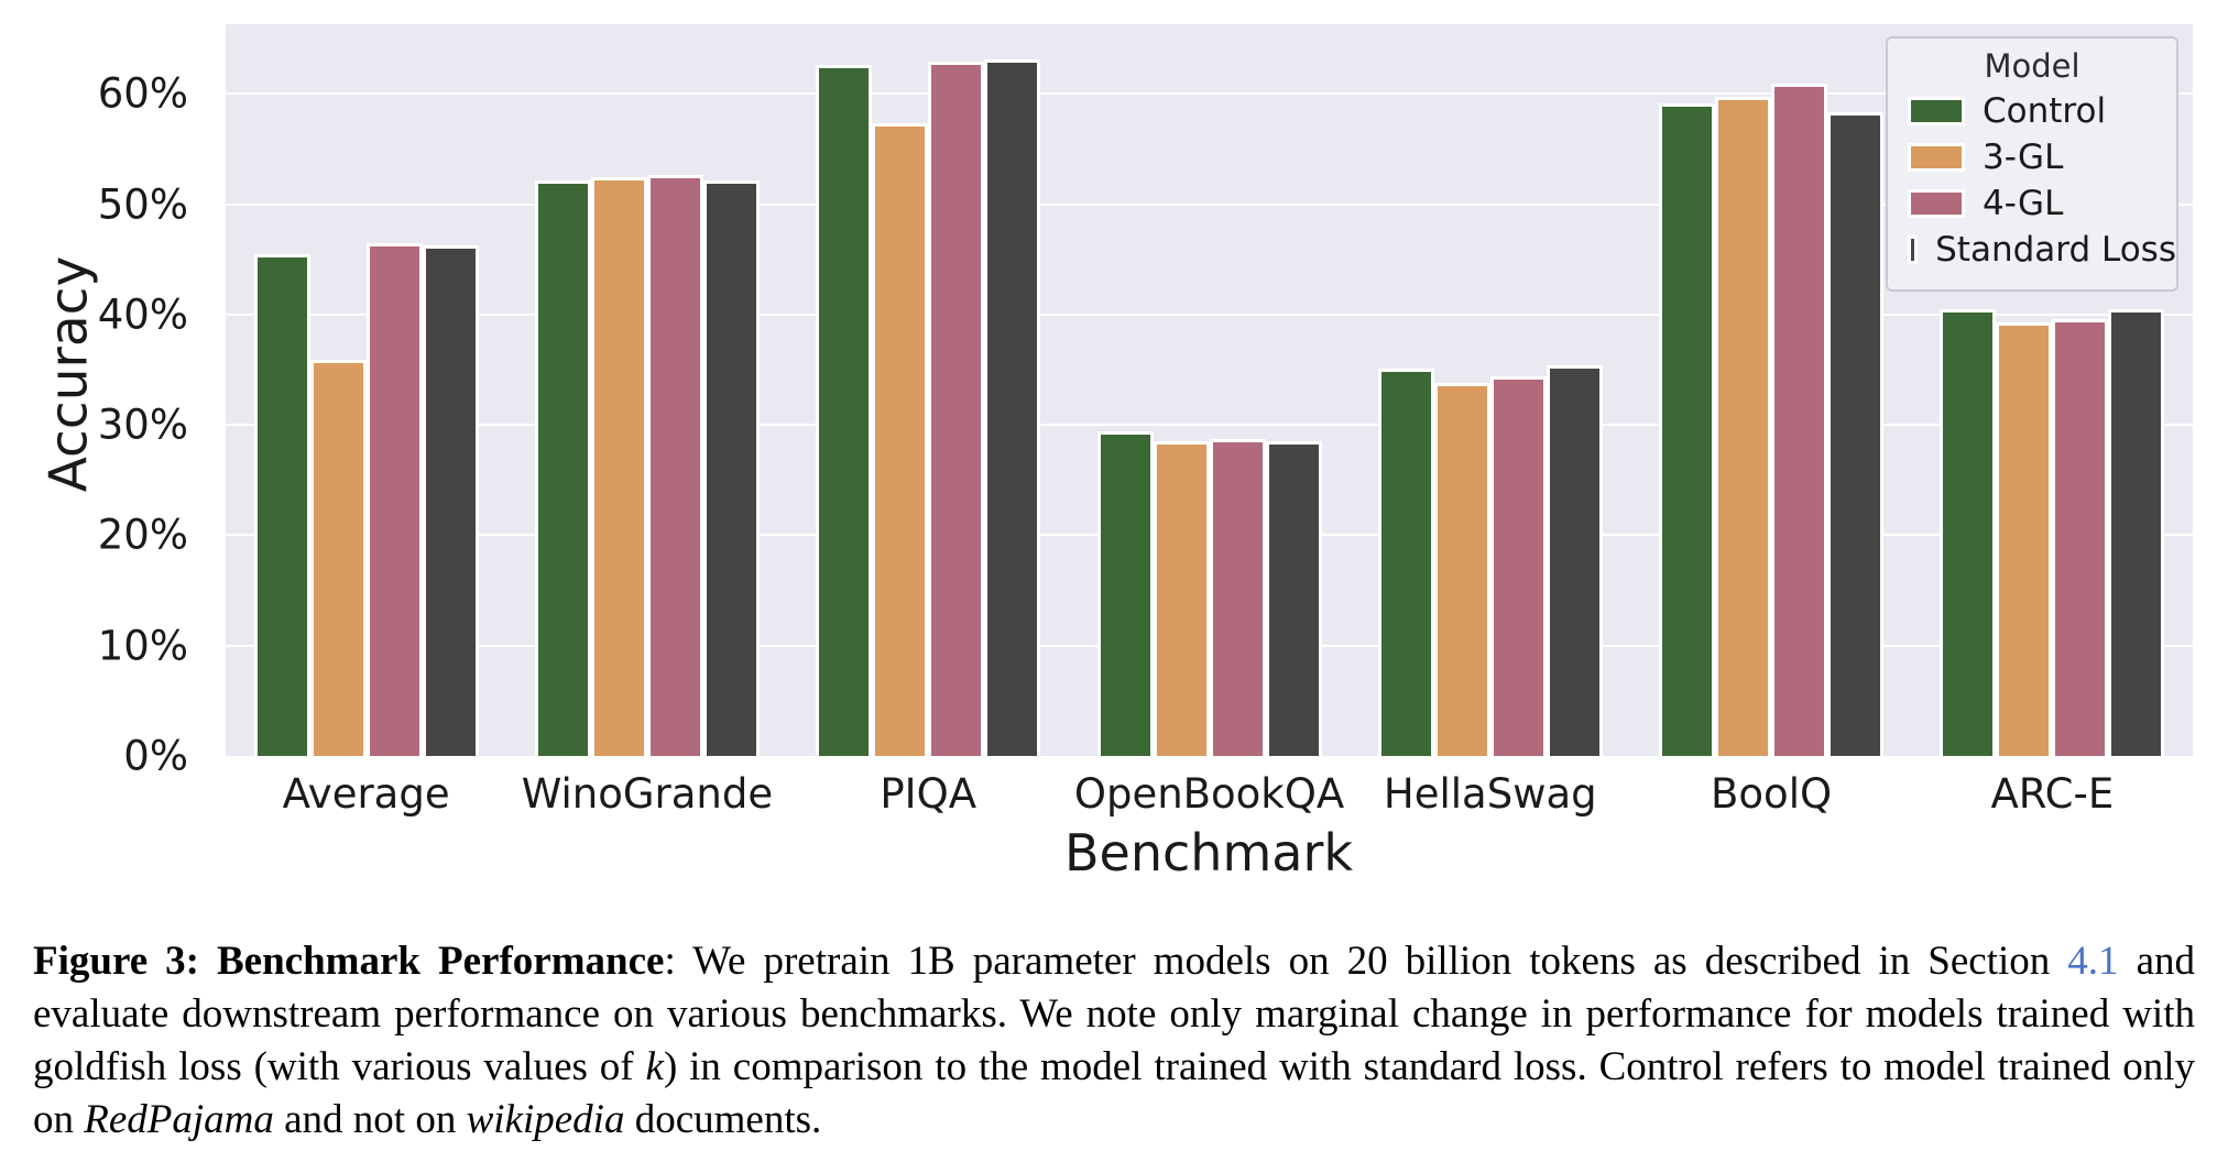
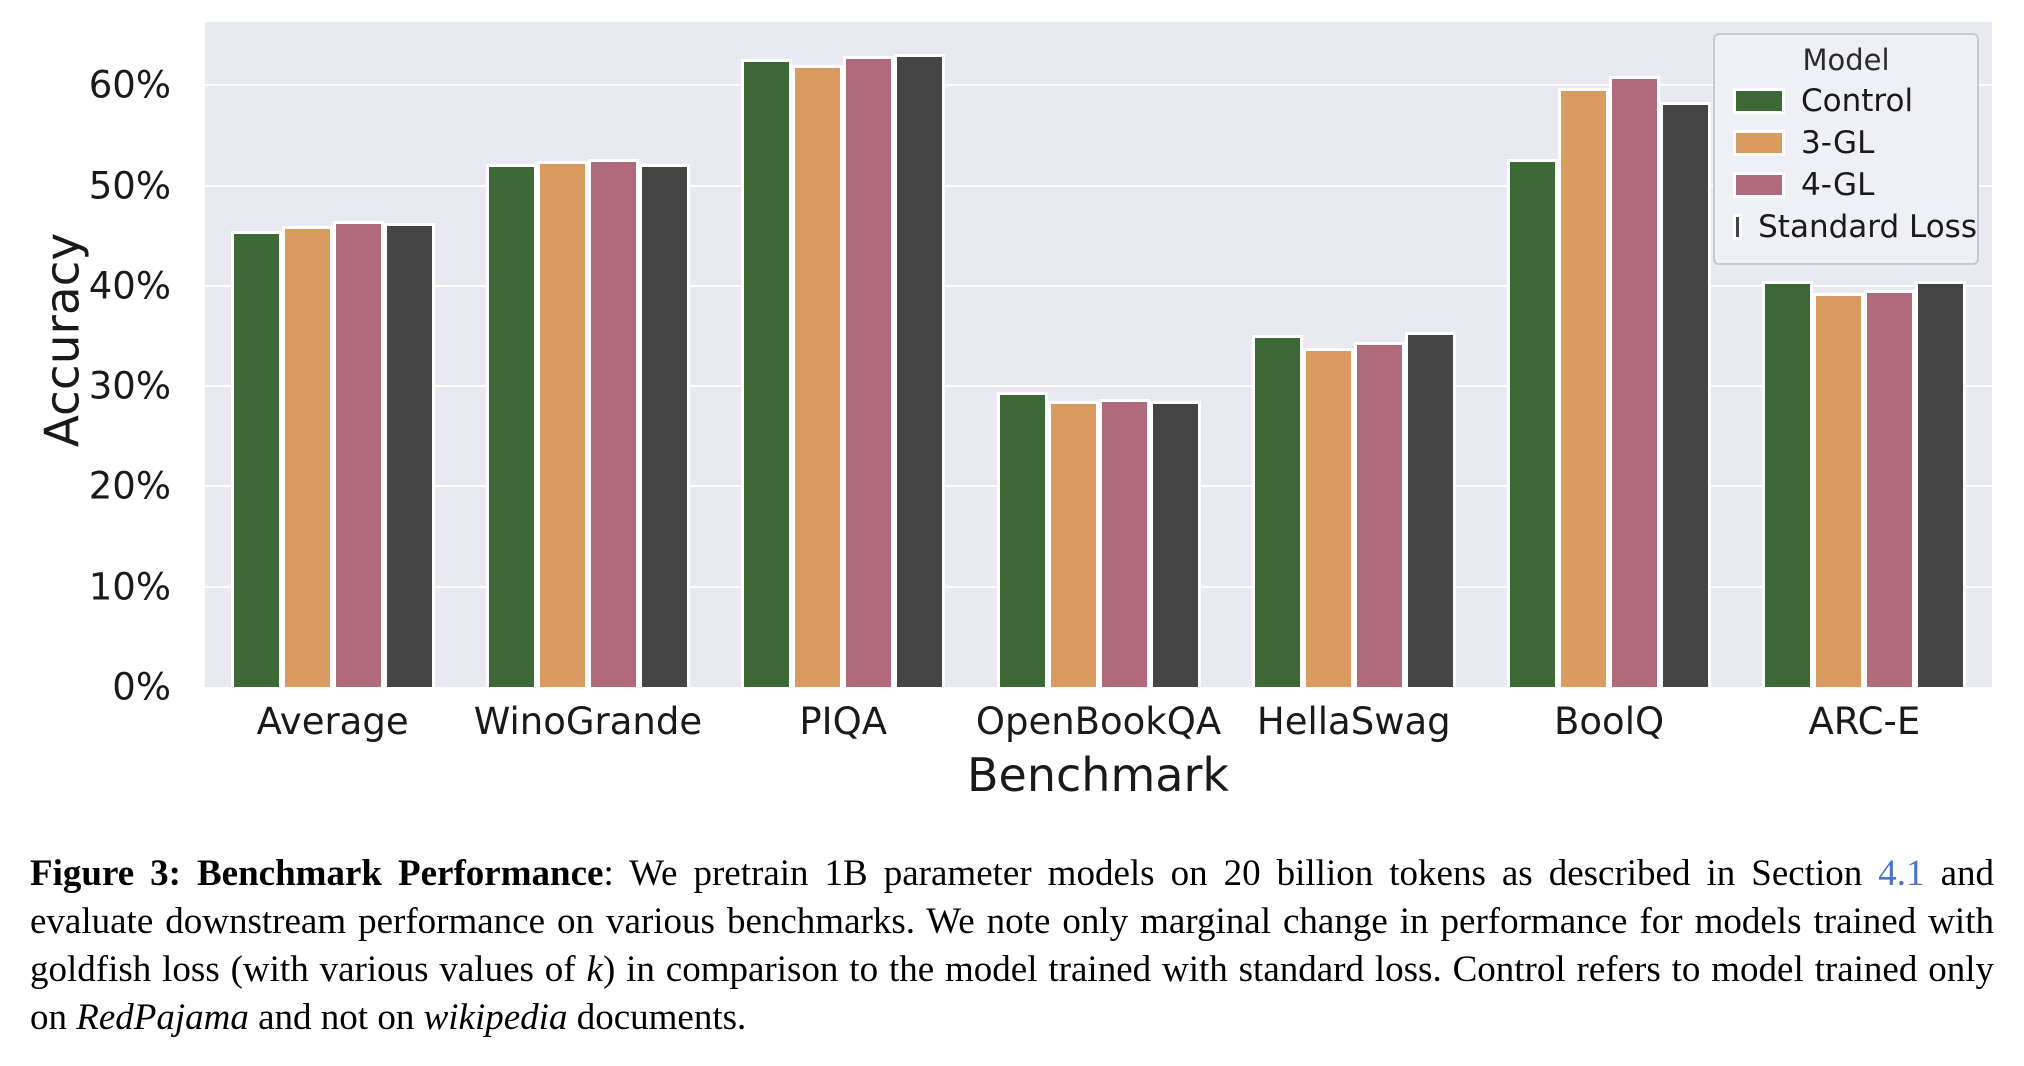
3-GL/Average: 35.9% -> 46.0%
3-GL/PIQA: 57.3% -> 62.0%
Control/BoolQ: 59.1% -> 52.6%
